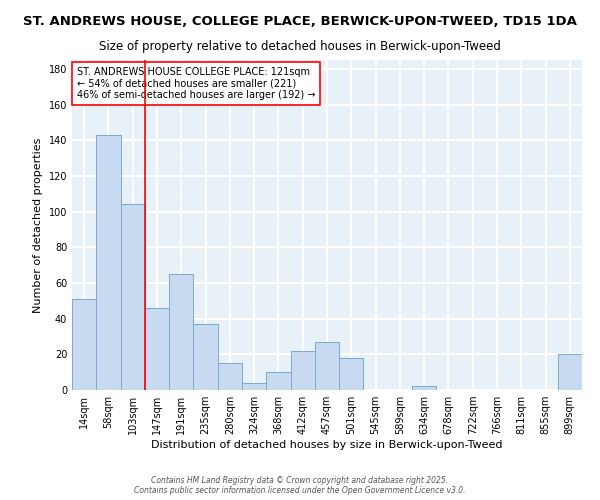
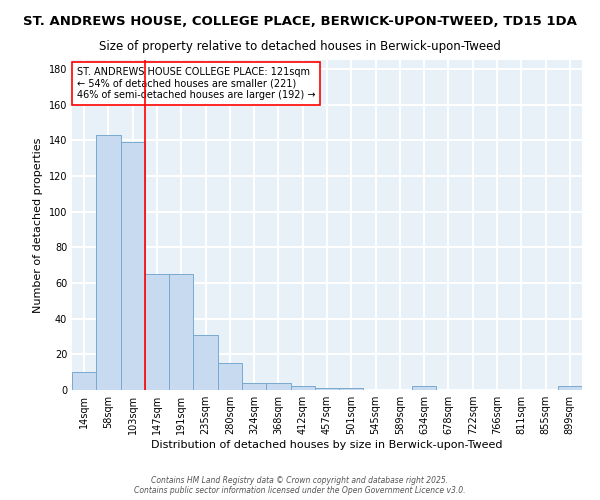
14sqm: 51 -> 10
103sqm: 104 -> 139
147sqm: 46 -> 65
235sqm: 37 -> 31
368sqm: 10 -> 4
412sqm: 22 -> 2
457sqm: 27 -> 1
501sqm: 18 -> 1
899sqm: 20 -> 2
